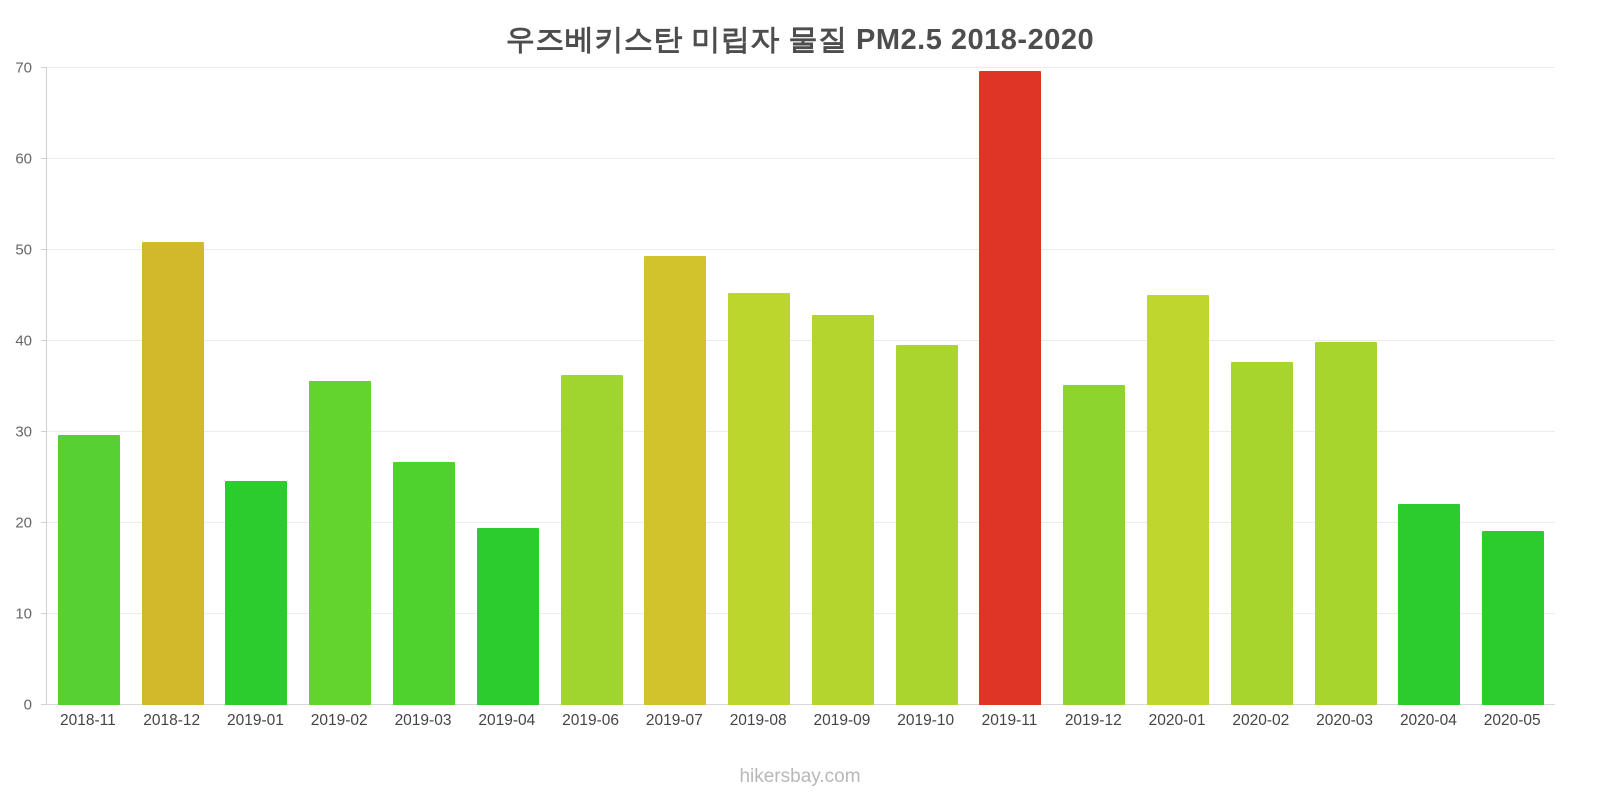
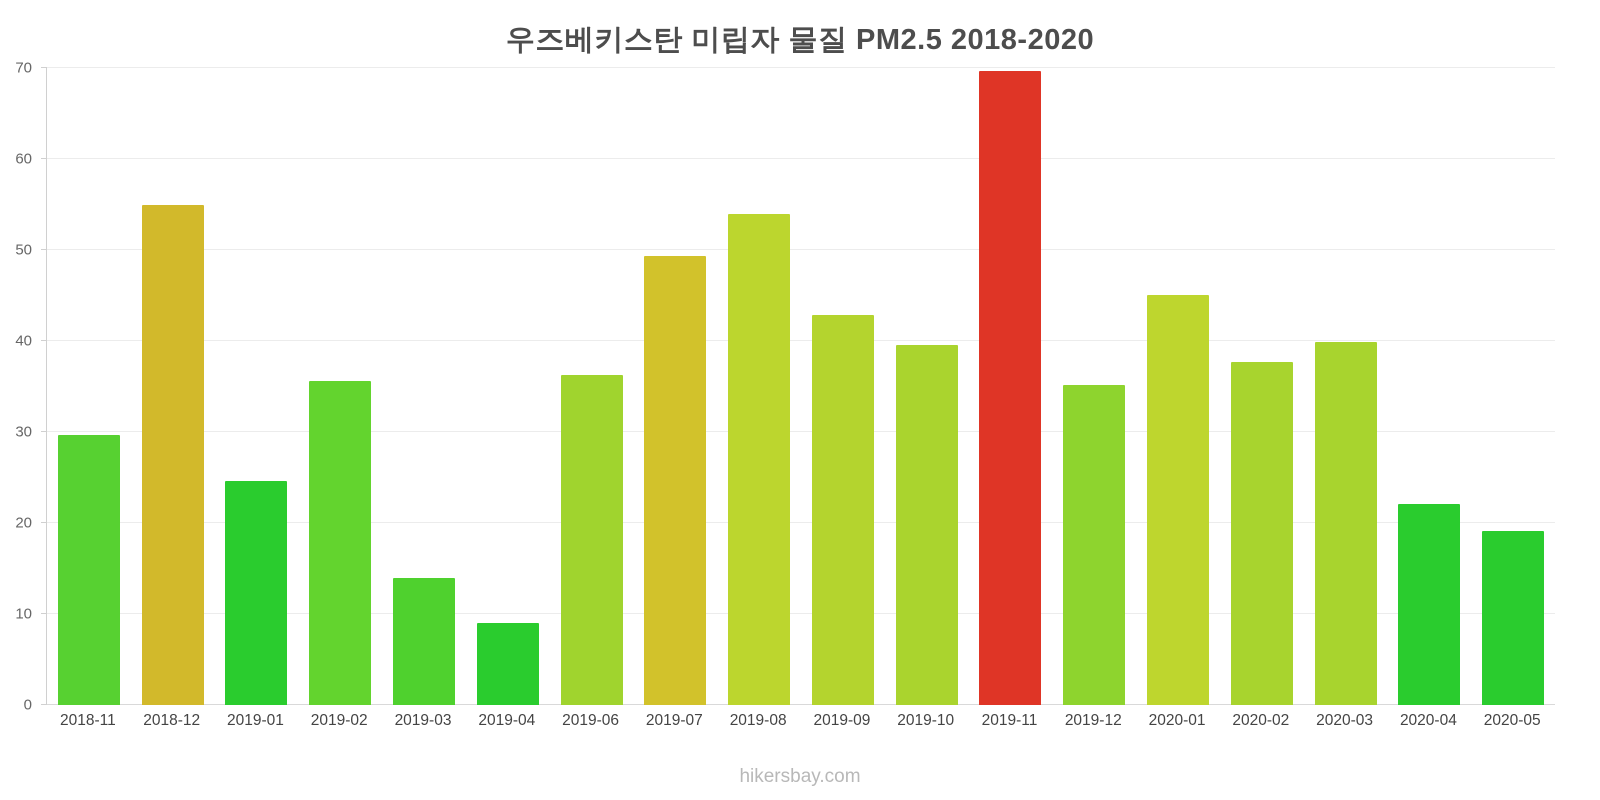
2018-12: 51 -> 55
2019-03: 27 -> 14
2019-04: 20 -> 9
2019-08: 45 -> 54
